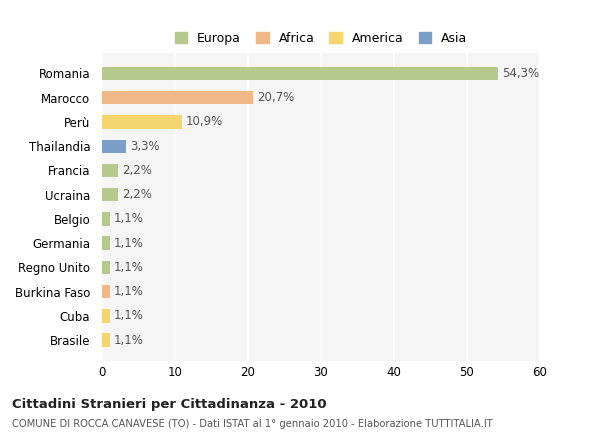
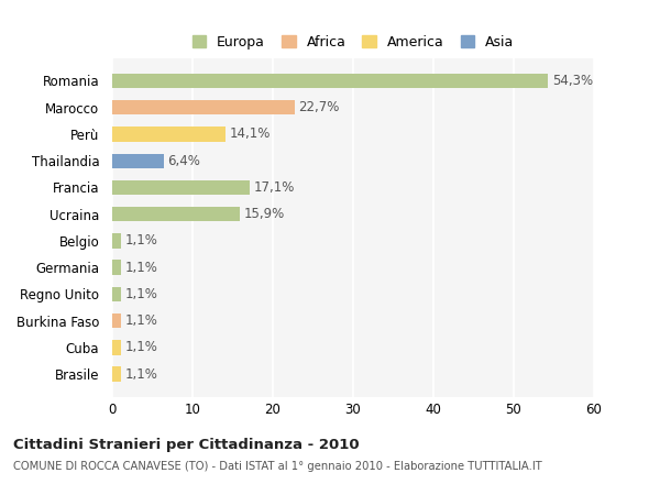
Marocco: 20,7% -> 22,7%
Perù: 10,9% -> 14,1%
Thailandia: 3,3% -> 6,4%
Francia: 2,2% -> 17,1%
Ucraina: 2,2% -> 15,9%
